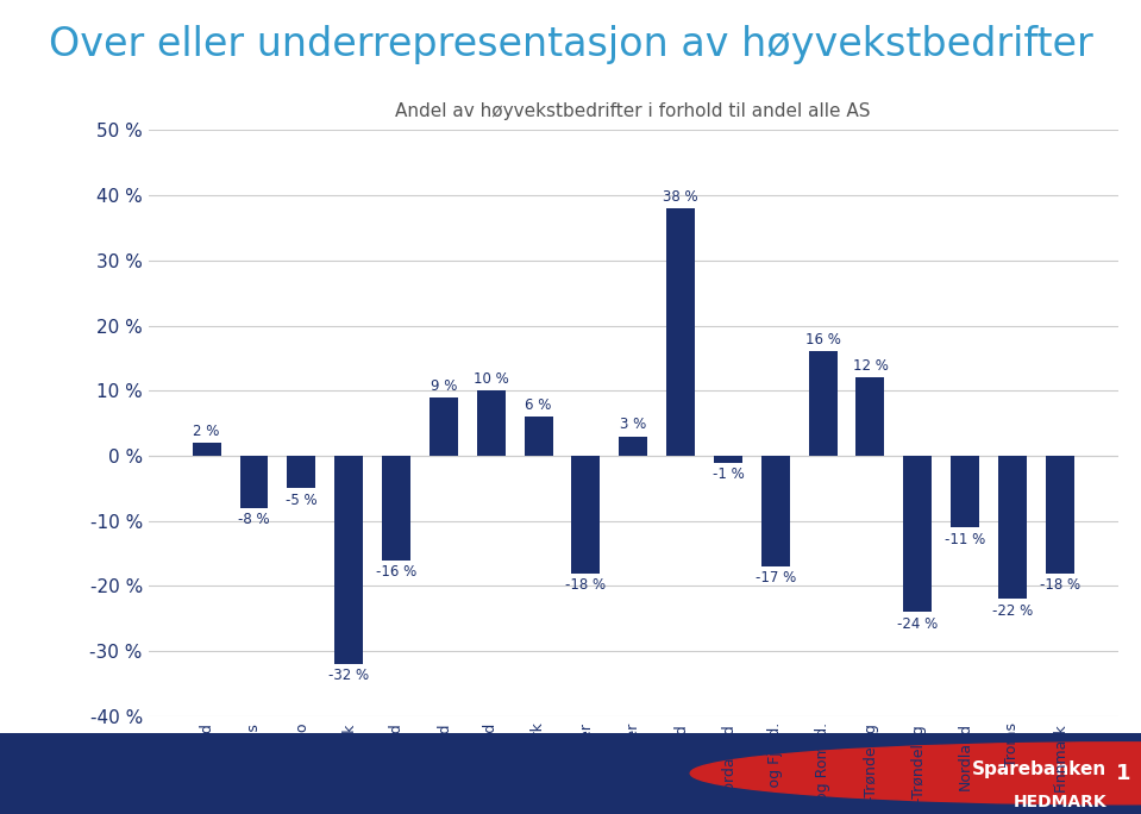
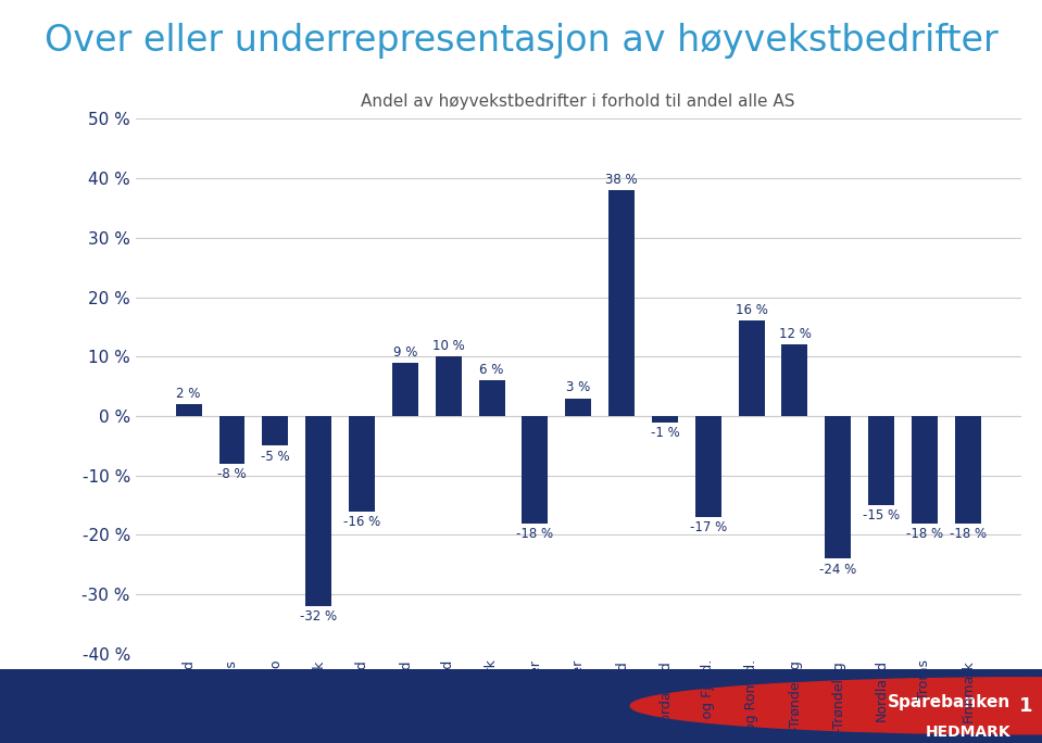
Nordland: -11 -> -15
Troms: -22 -> -18
